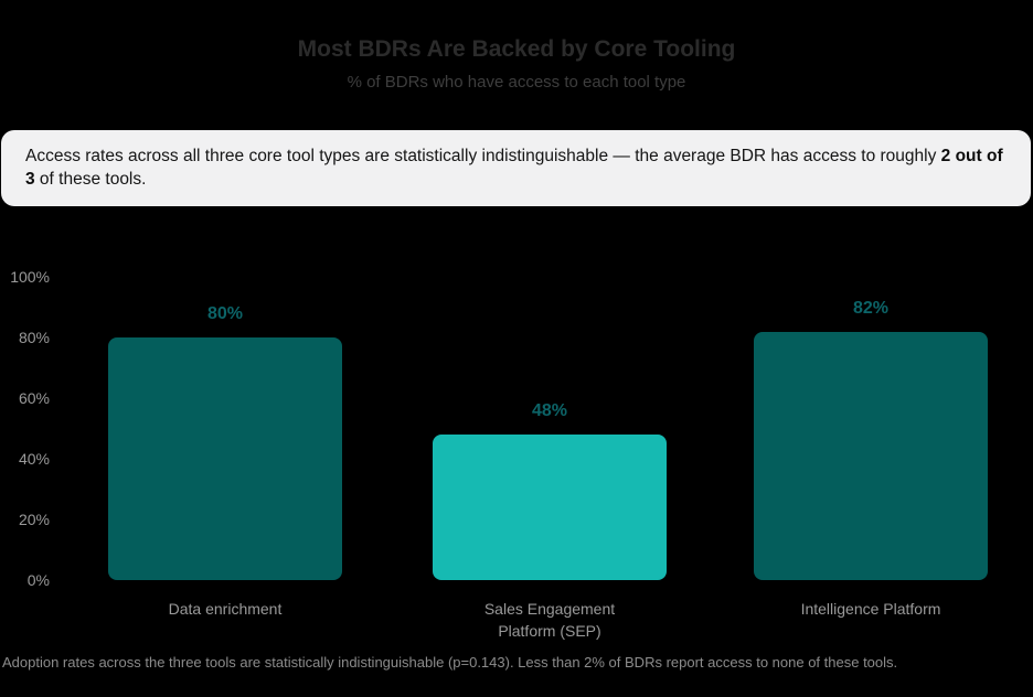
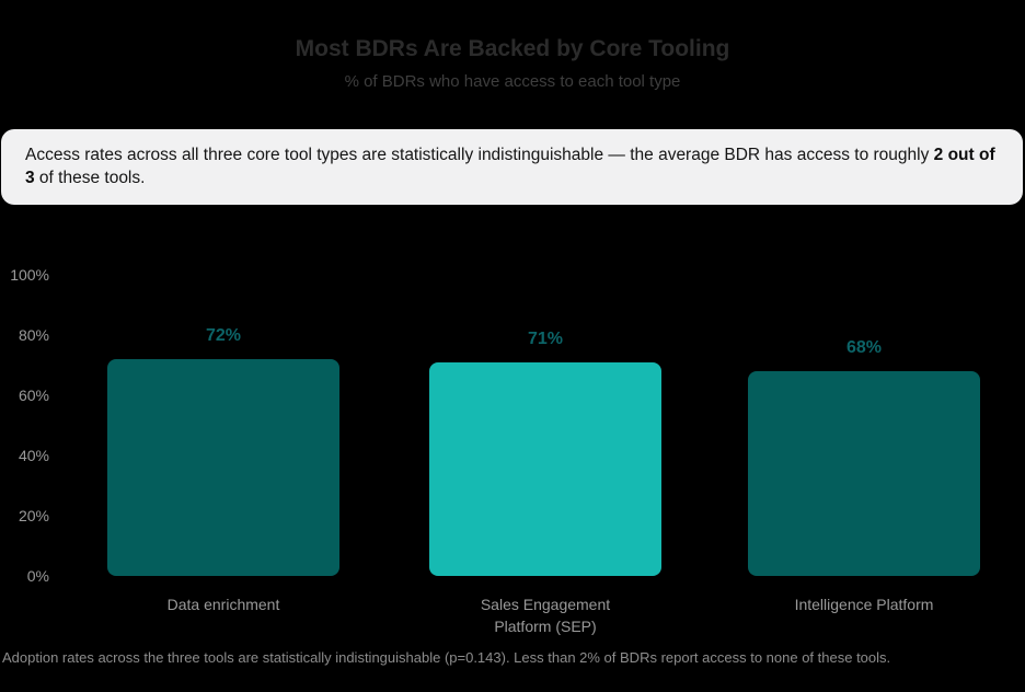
Data enrichment: 80% -> 72%
Sales Engagement Platform (SEP): 48% -> 71%
Intelligence Platform: 82% -> 68%
